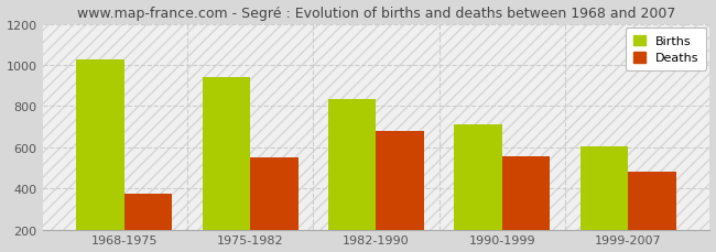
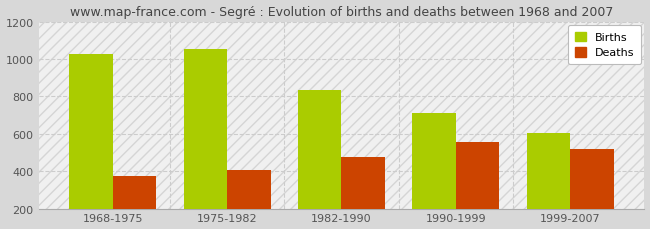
Births/1975-1982: 940 -> 1060
Deaths/1975-1982: 550 -> 400
Deaths/1982-1990: 680 -> 480
Deaths/1999-2007: 480 -> 520
